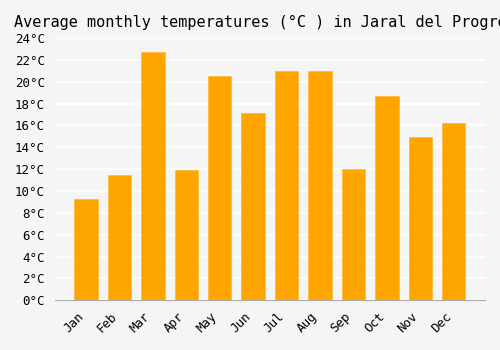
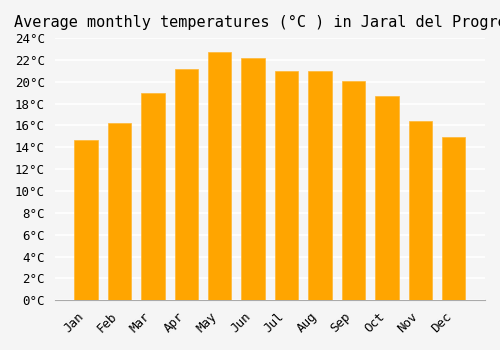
Jan: 9.3°C -> 14.7°C
Feb: 11.5°C -> 16.2°C
Mar: 22.7°C -> 19.0°C
Apr: 11.9°C -> 21.2°C
May: 20.5°C -> 22.7°C
Jun: 17.1°C -> 22.2°C
Sep: 12.0°C -> 20.1°C
Nov: 14.9°C -> 16.4°C
Dec: 16.2°C -> 14.9°C
